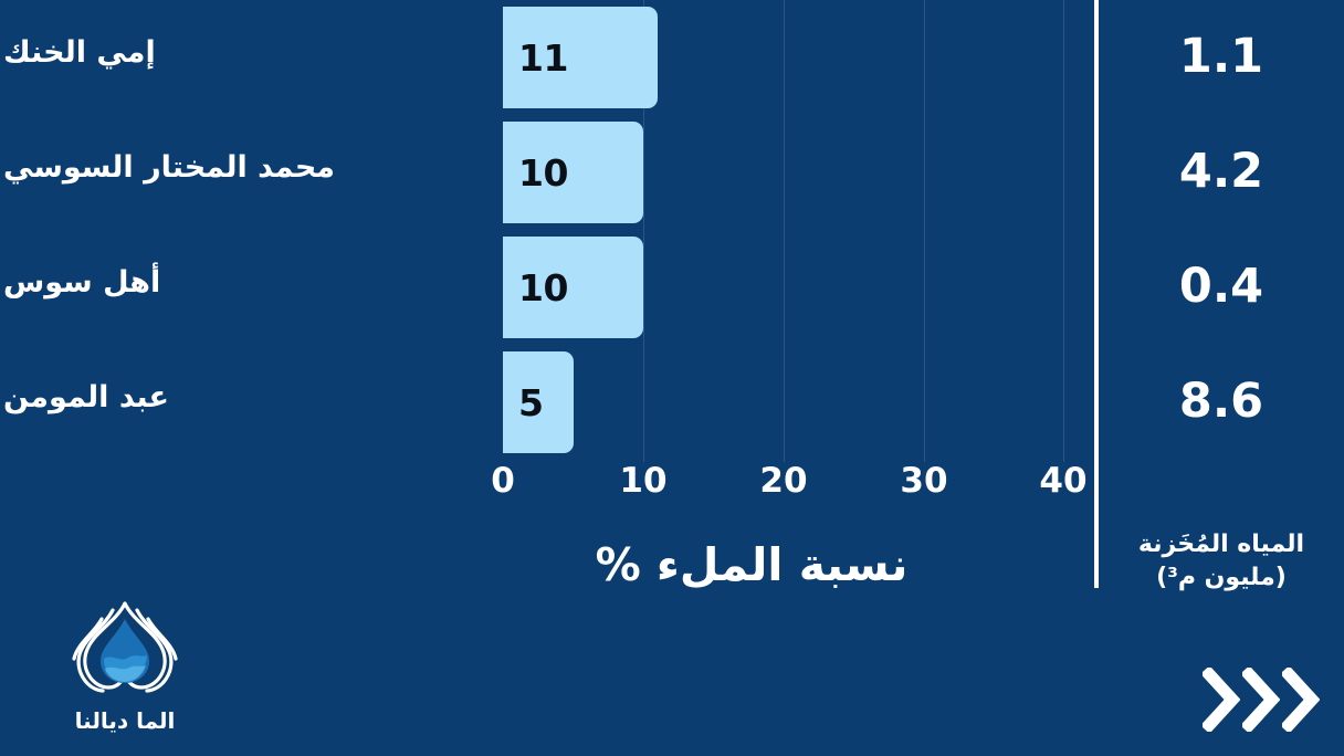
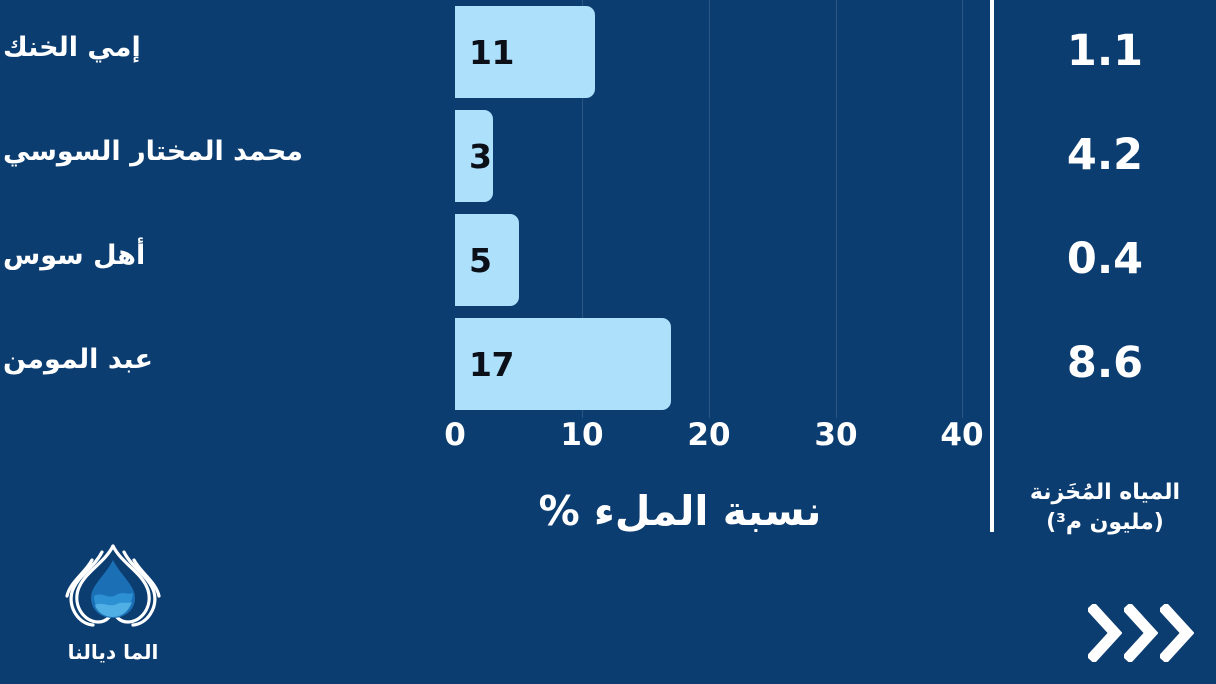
محمد المختار السوسي: 10 -> 3
أهل سوس: 10 -> 5
عبد المومن: 5 -> 17
